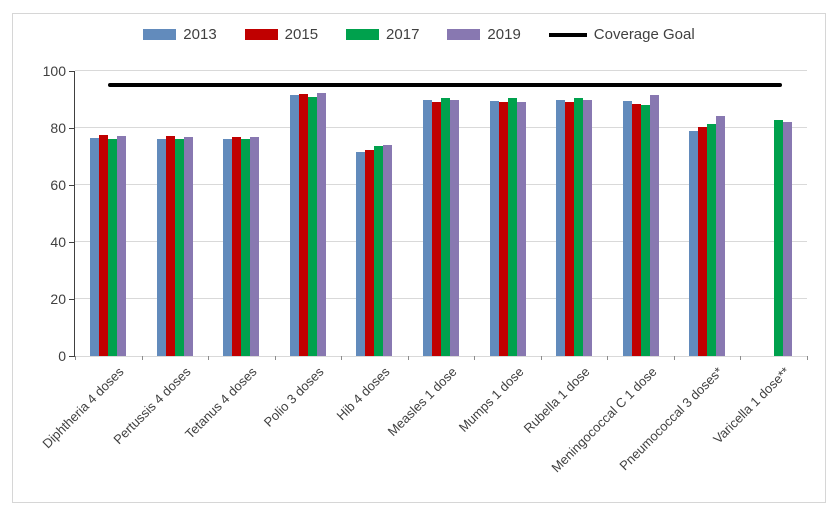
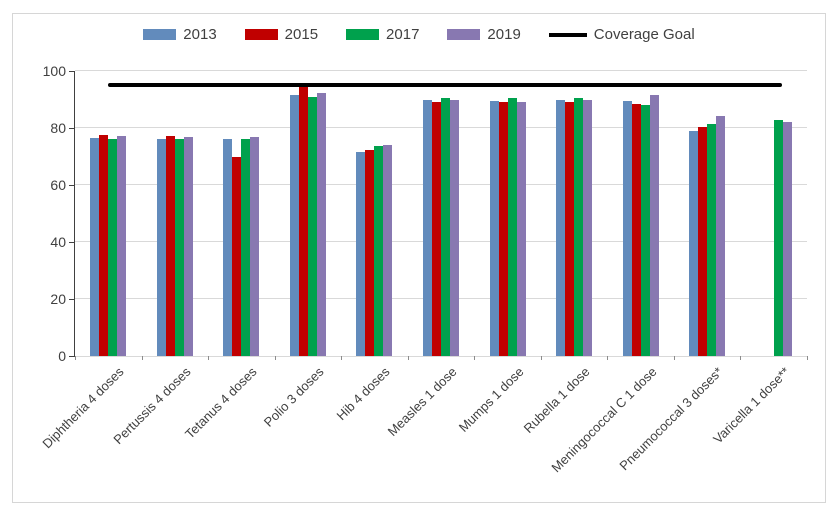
2015/Tetanus 4 doses: 77 -> 70
2015/Polio 3 doses: 92 -> 95
